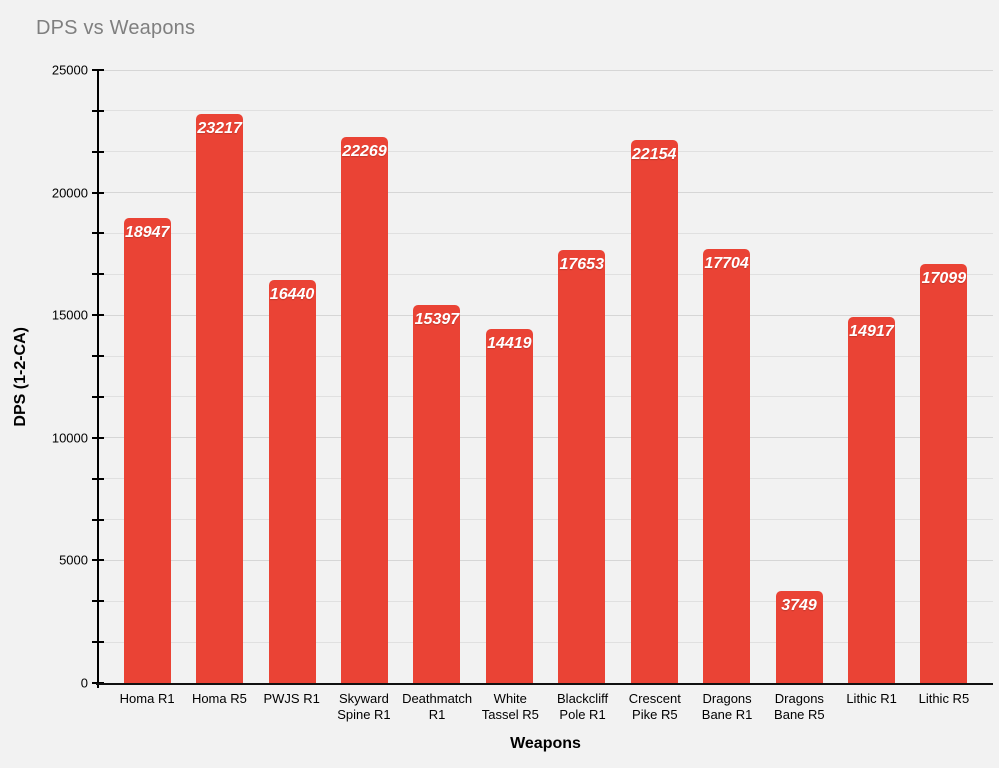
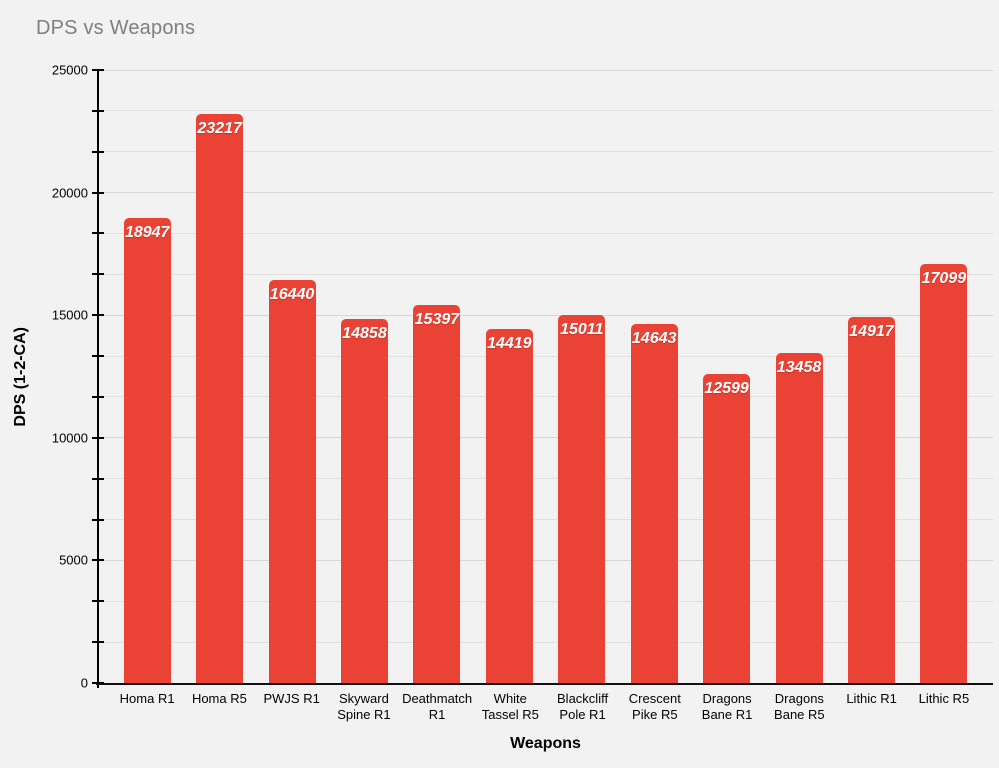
Skyward Spine R1: 22269 -> 14858
Blackcliff Pole R1: 17653 -> 15011
Crescent Pike R5: 22154 -> 14643
Dragons Bane R1: 17704 -> 12599
Dragons Bane R5: 3749 -> 13458
